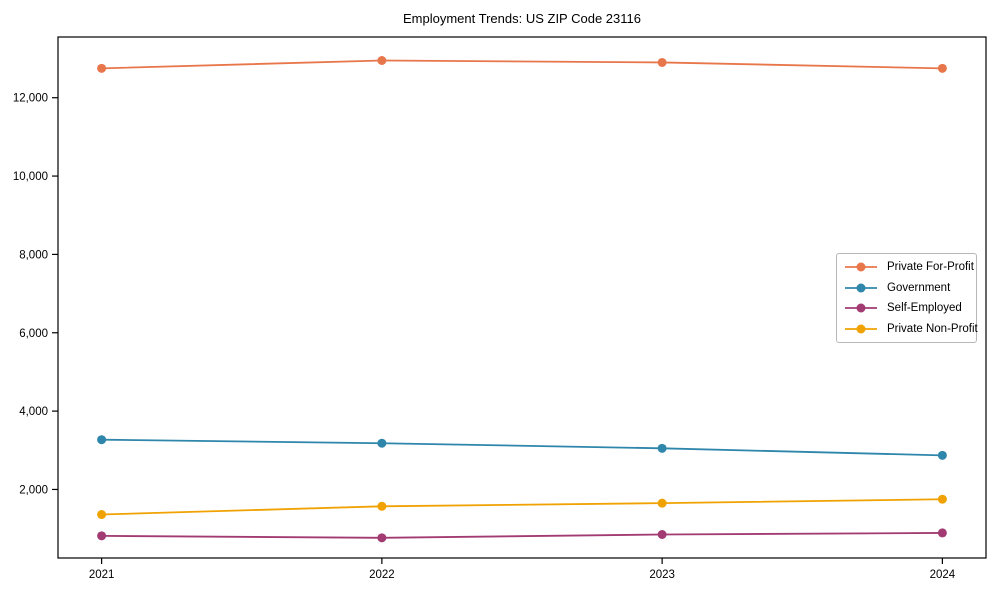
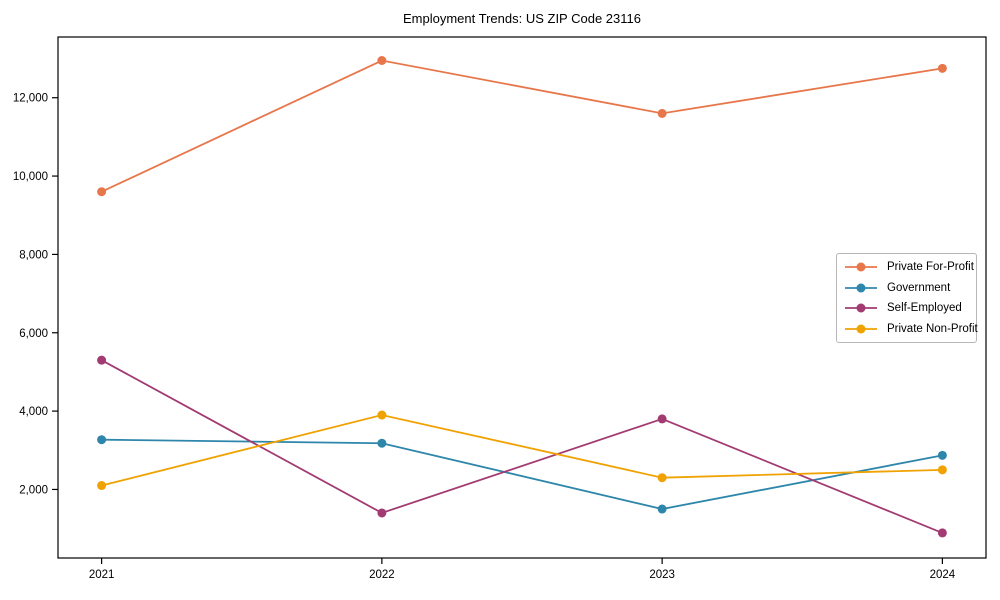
Private For-Profit/2021: 12800 -> 9600
Self-Employed/2021: 800 -> 5300
Private Non-Profit/2021: 1400 -> 2100
Self-Employed/2022: 800 -> 1400
Private Non-Profit/2022: 1600 -> 3900
Private For-Profit/2023: 12900 -> 11600
Government/2023: 3000 -> 1500
Self-Employed/2023: 800 -> 3800
Private Non-Profit/2023: 1600 -> 2300
Private Non-Profit/2024: 1800 -> 2500
